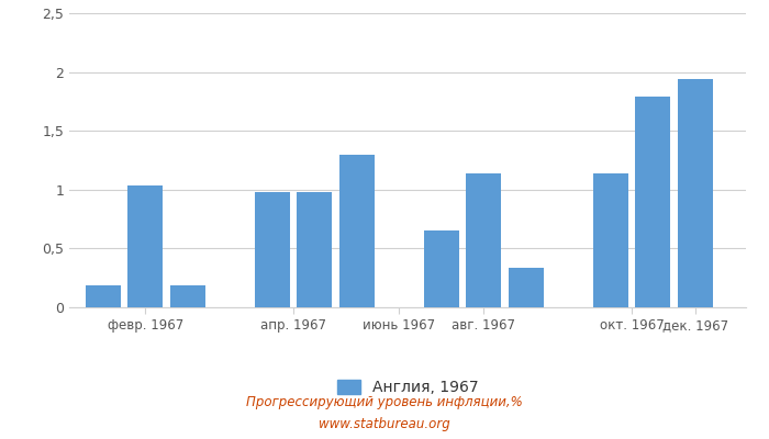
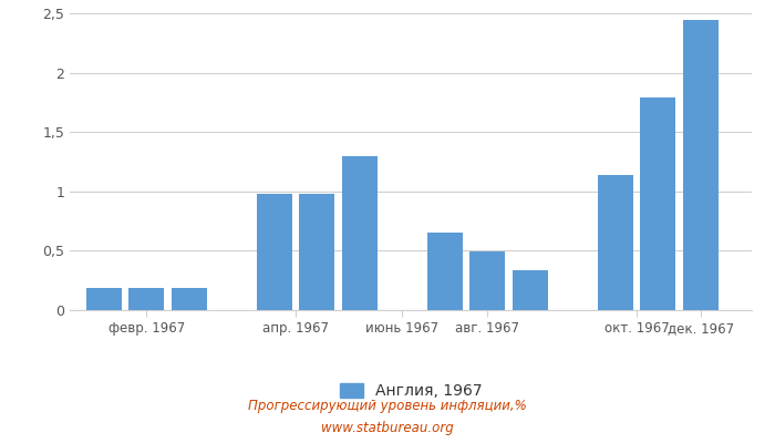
февр. 1967: 1,04 -> 0,19
авг. 1967: 1,14 -> 0,49
дек. 1967: 1,94 -> 2,44
